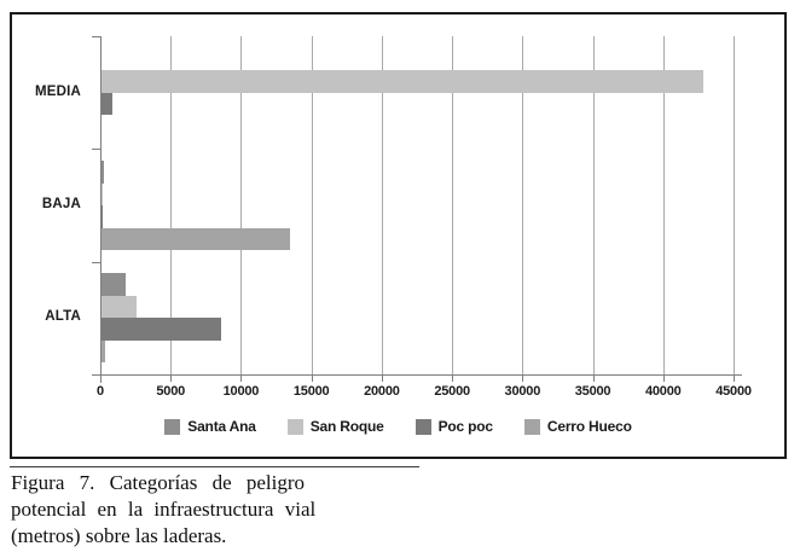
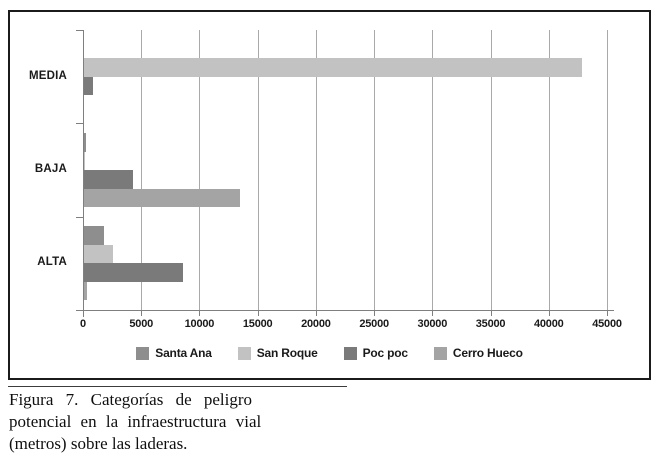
Poc poc/BAJA: 100 -> 4200
